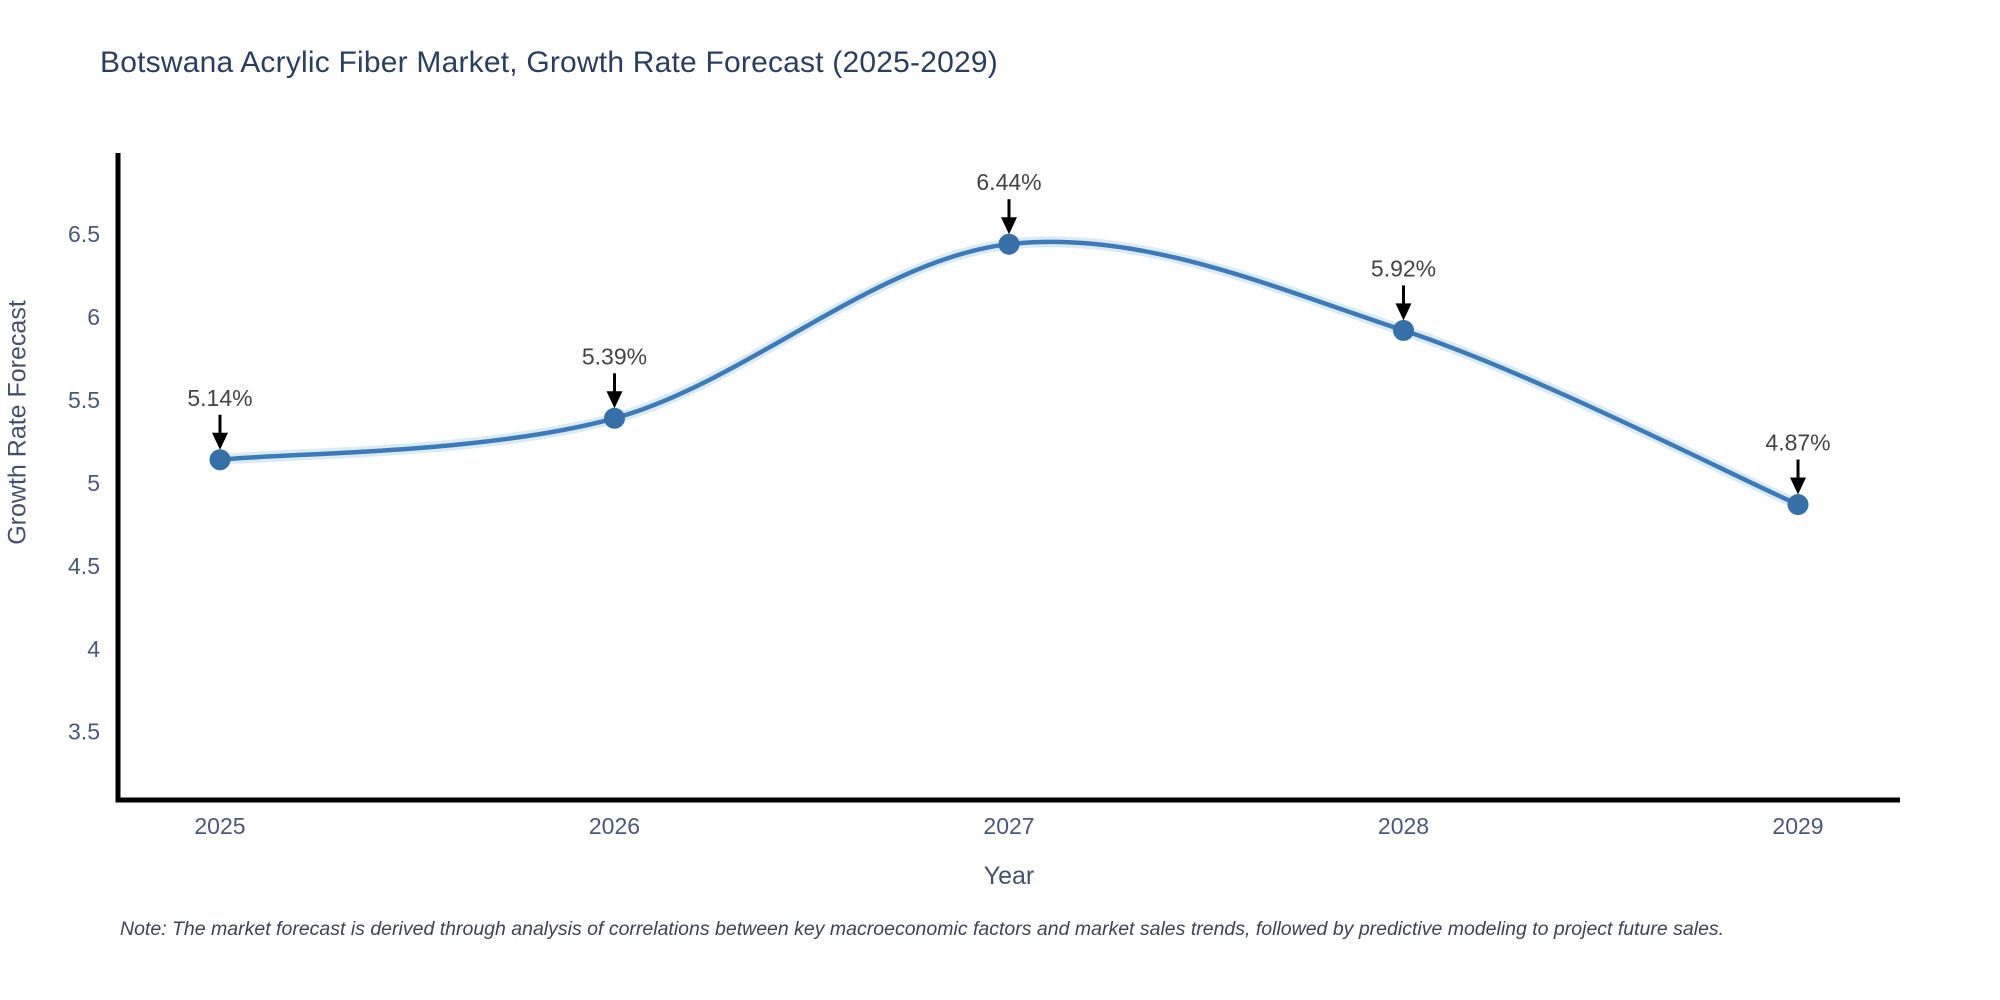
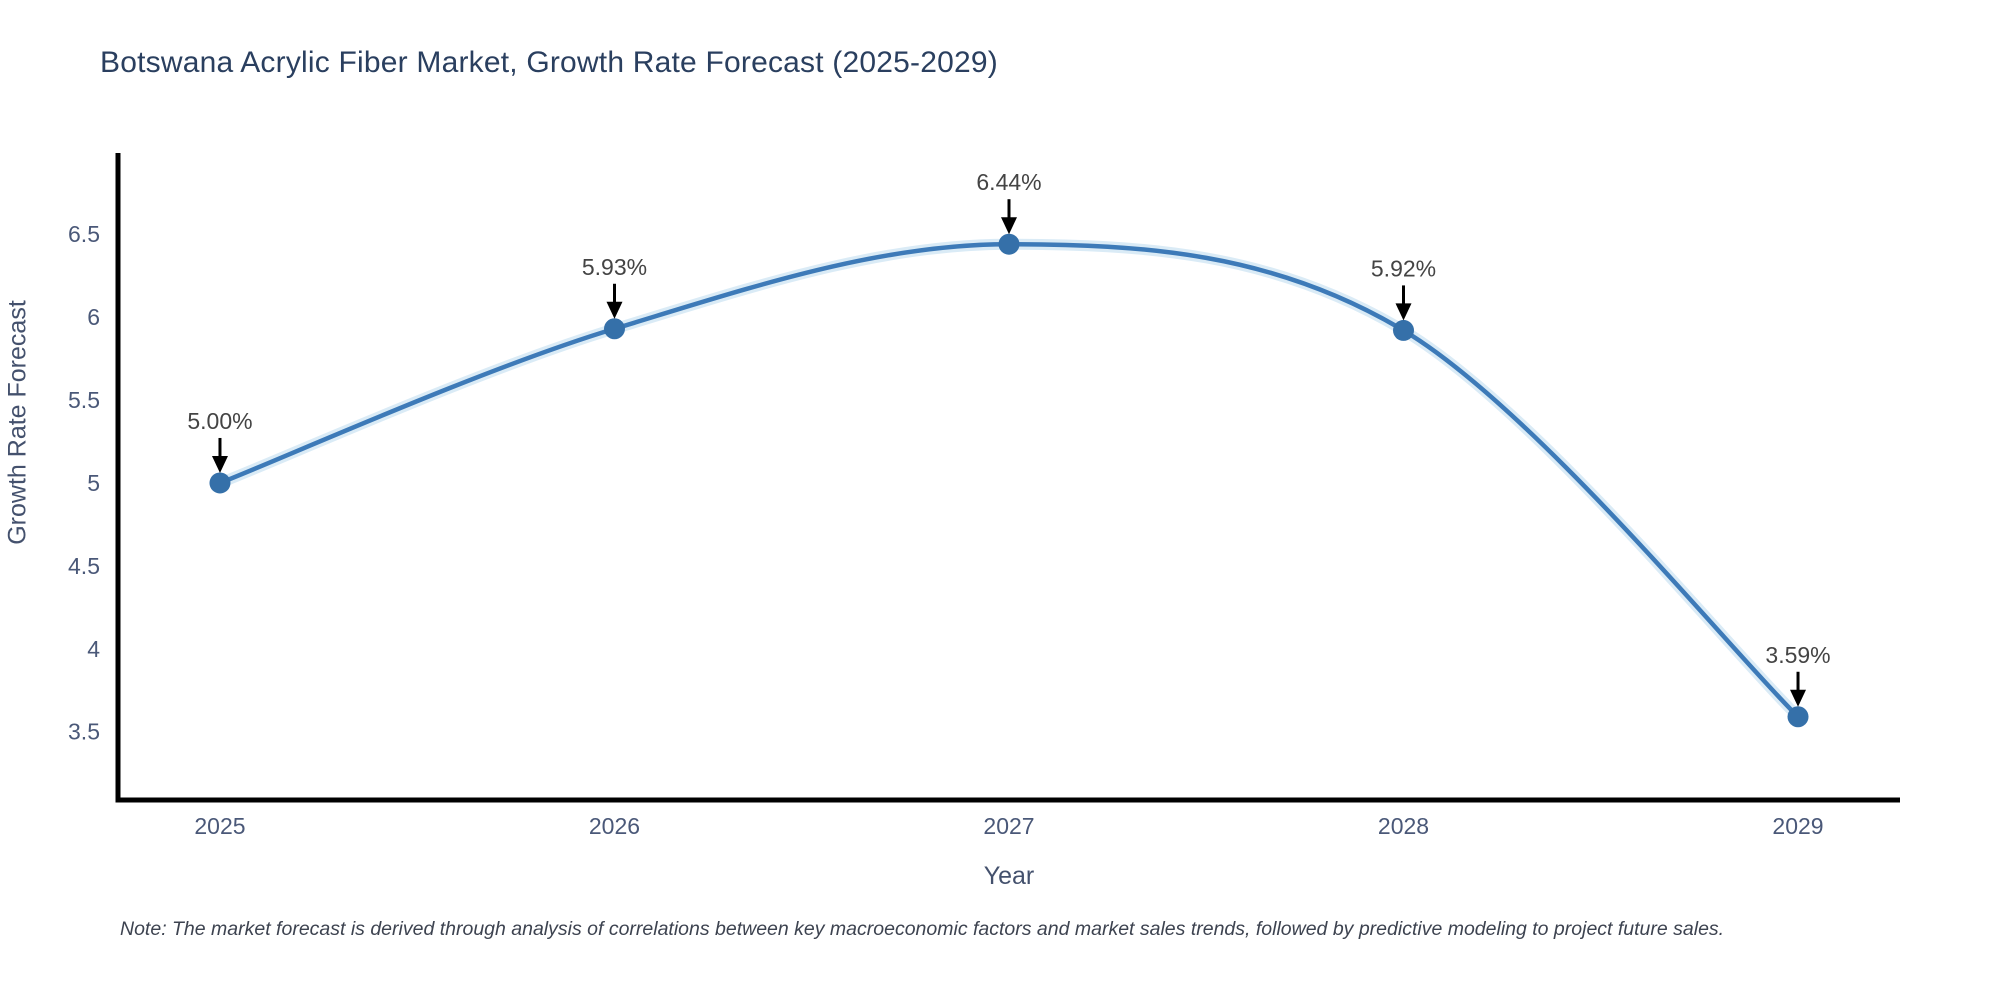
2025: 5.14% -> 5.00%
2026: 5.39% -> 5.93%
2029: 4.87% -> 3.59%
